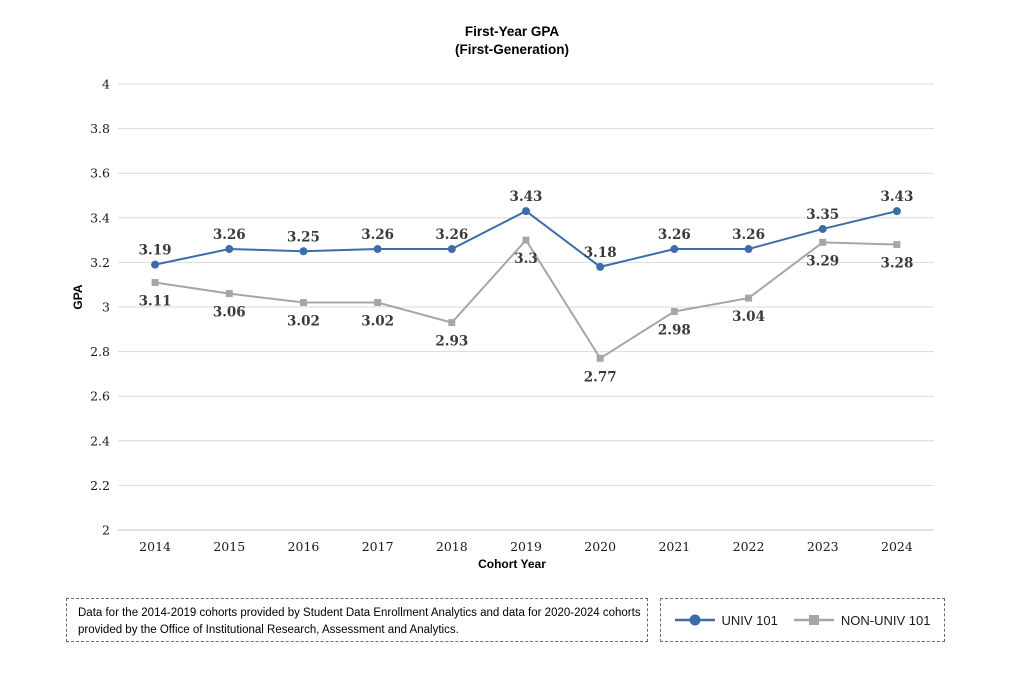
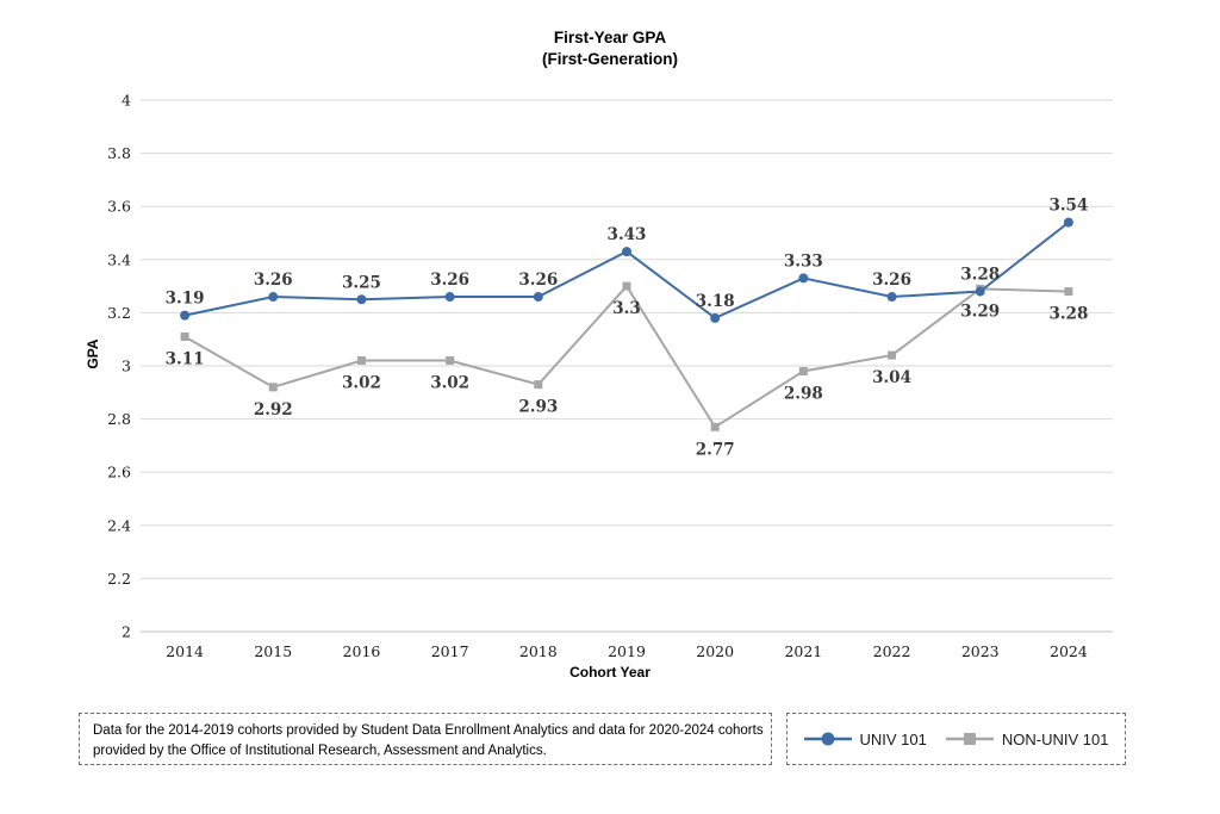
NON-UNIV 101/2015: 3.06 -> 2.92
UNIV 101/2021: 3.26 -> 3.33
UNIV 101/2023: 3.35 -> 3.28
UNIV 101/2024: 3.43 -> 3.54
